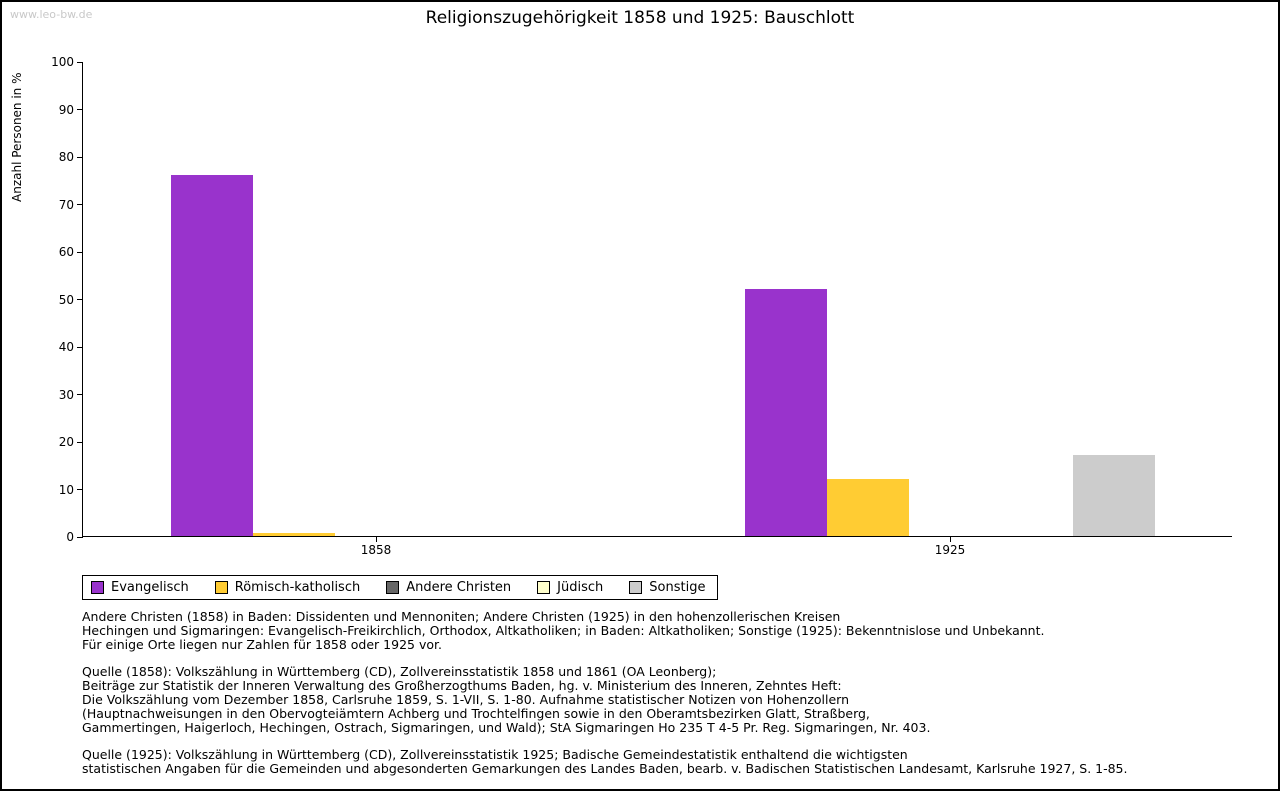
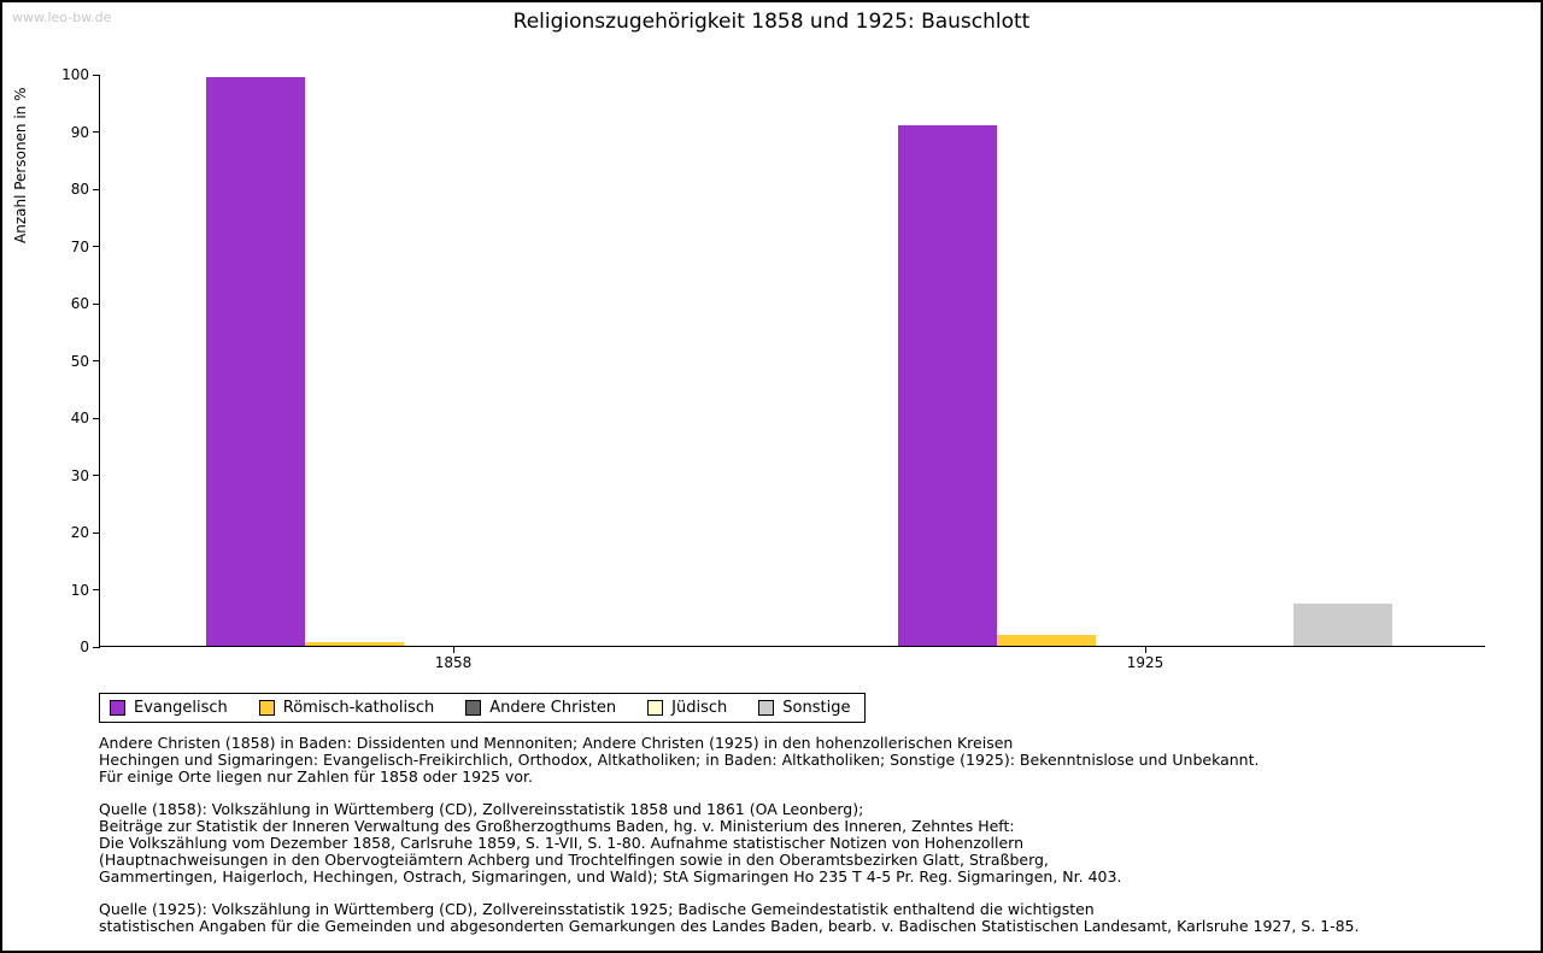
Evangelisch/1858: 76 -> 99
Evangelisch/1925: 52 -> 91
Römisch-katholisch/1925: 12 -> 2
Sonstige/1925: 17 -> 7
